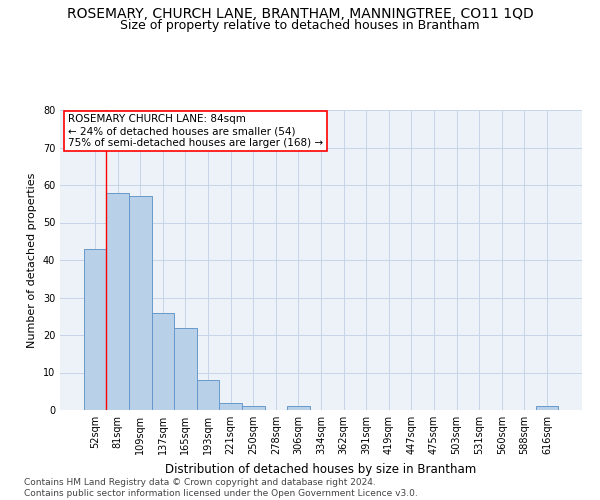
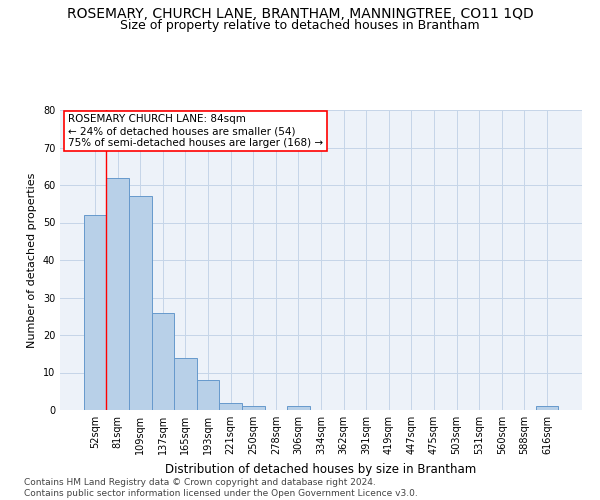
52sqm: 43 -> 52
81sqm: 58 -> 62
165sqm: 22 -> 14
